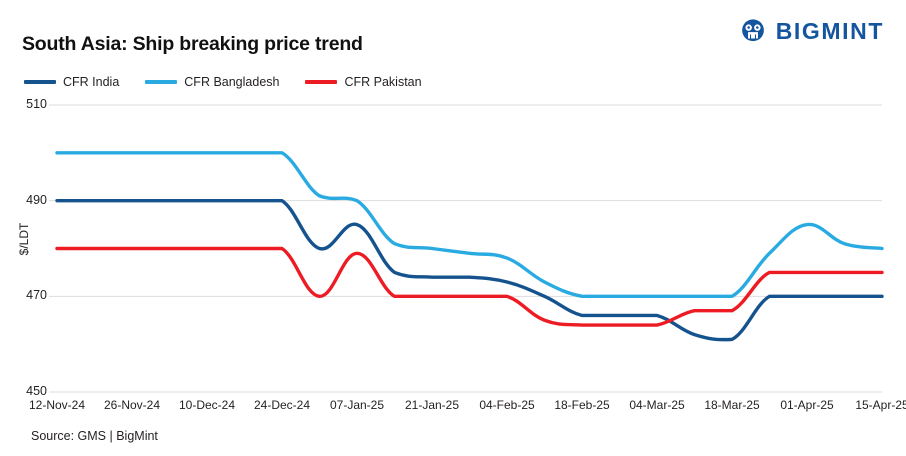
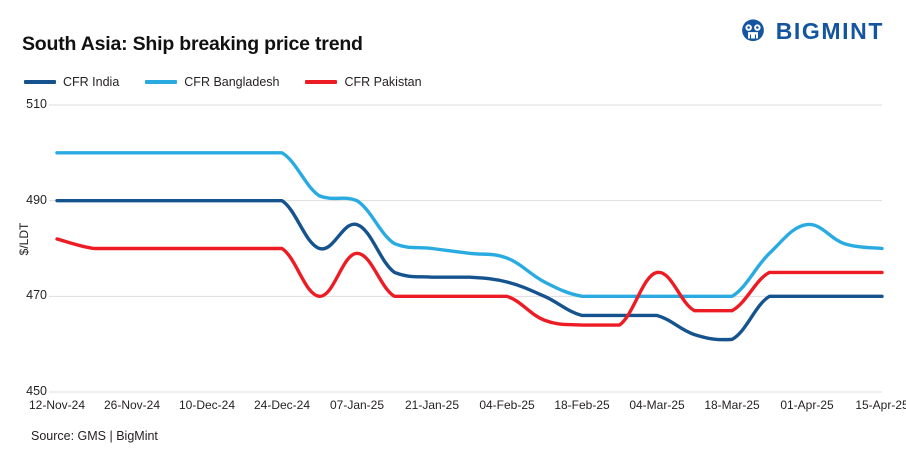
CFR Pakistan/12-Nov-24: 480 -> 482
CFR Pakistan/04-Mar-25: 464 -> 475
